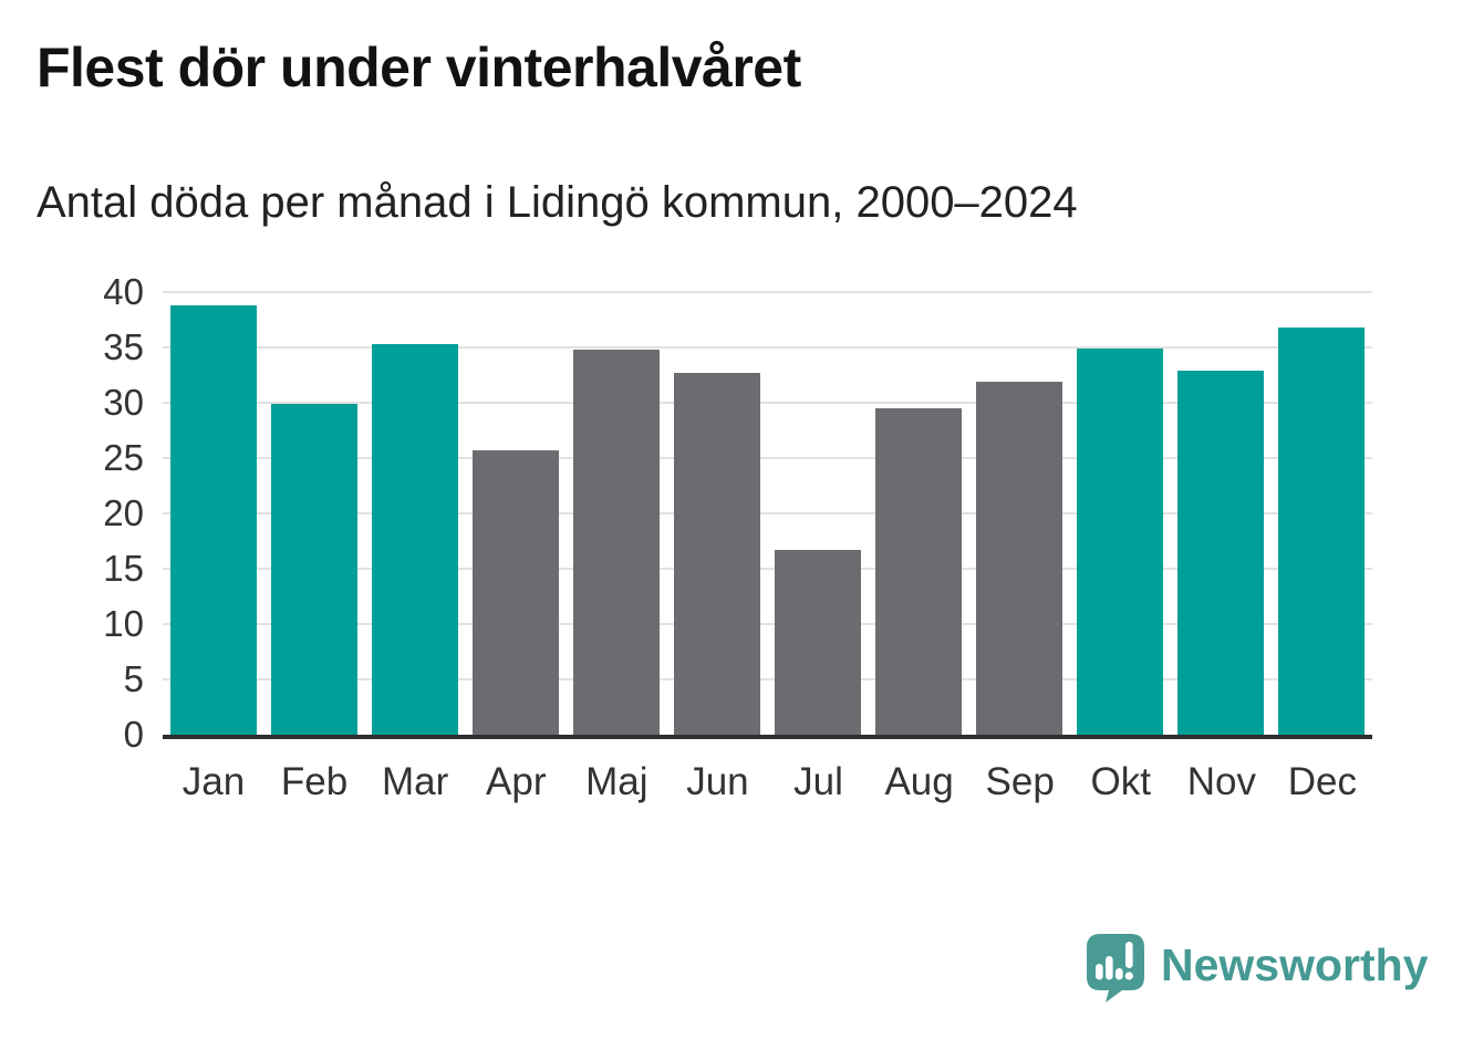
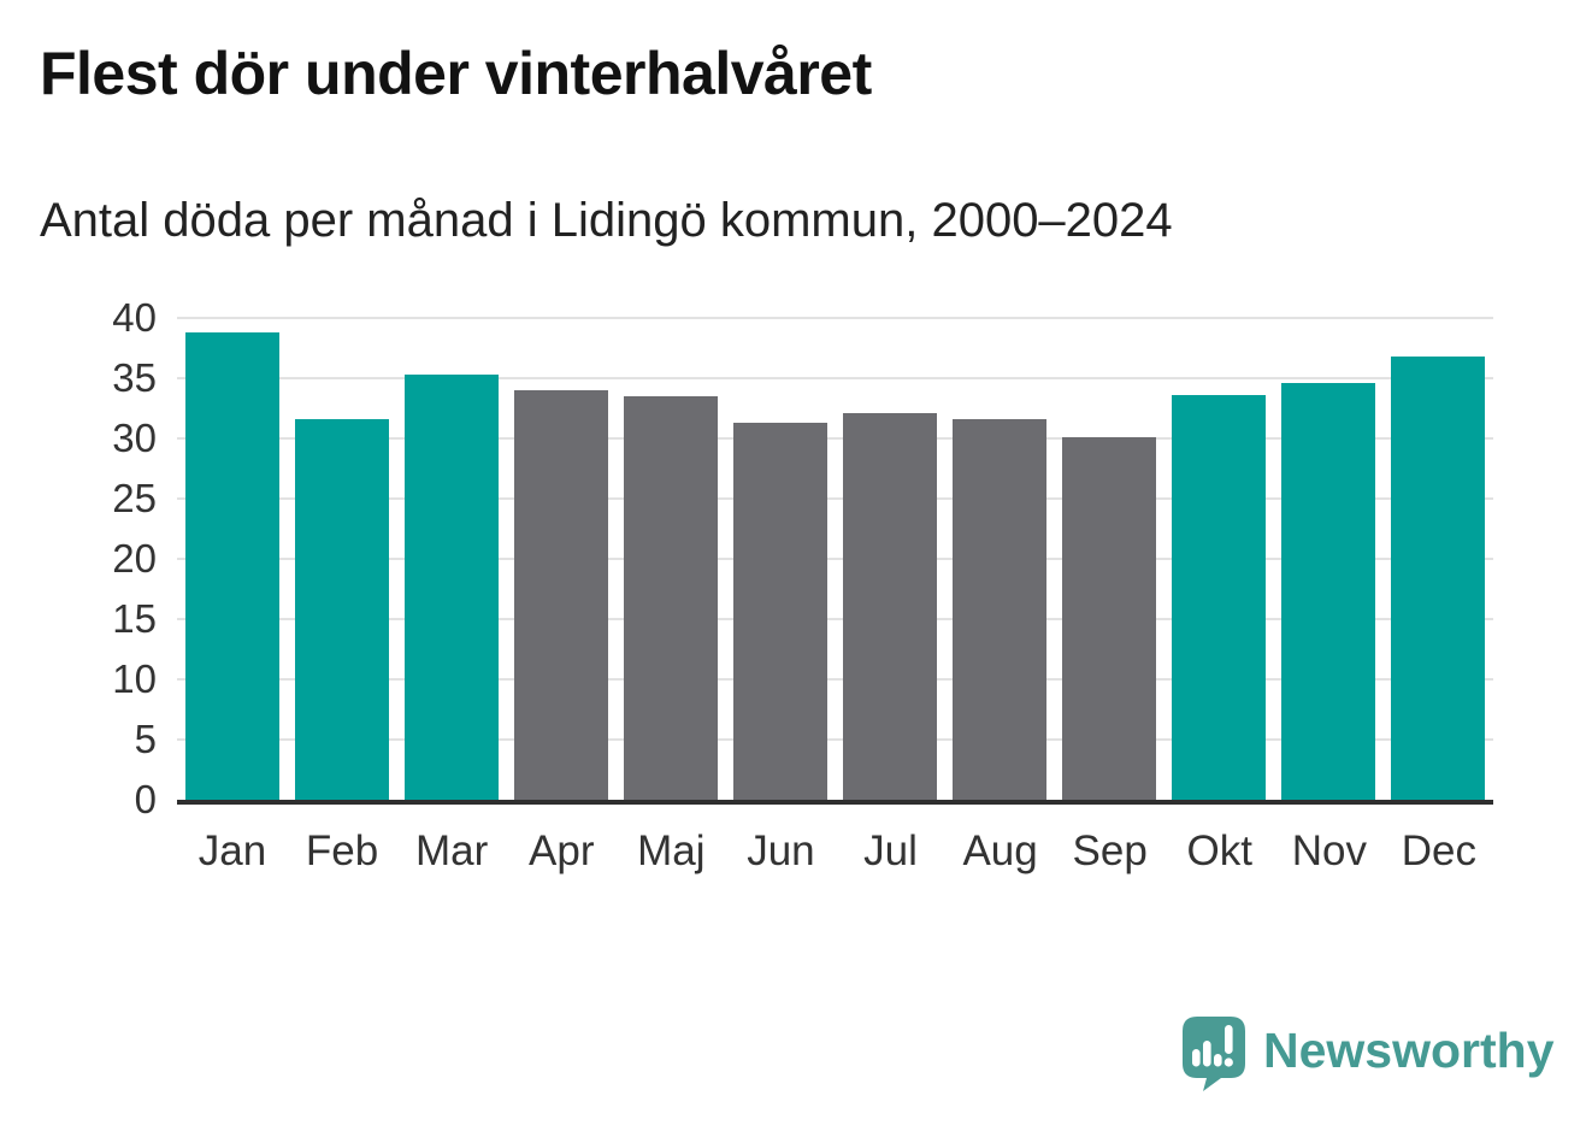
Feb: 29.9 -> 31.6
Apr: 25.7 -> 34.0
Maj: 34.8 -> 33.5
Jun: 32.7 -> 31.3
Jul: 16.7 -> 32.1
Aug: 29.5 -> 31.6
Sep: 31.9 -> 30.1
Okt: 34.9 -> 33.6
Nov: 32.9 -> 34.6
